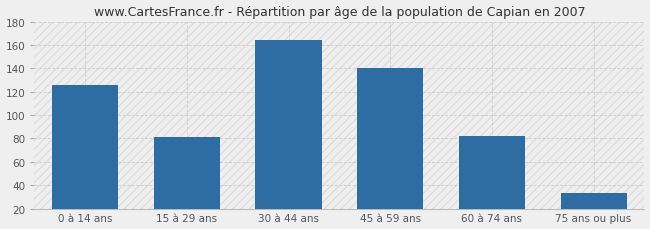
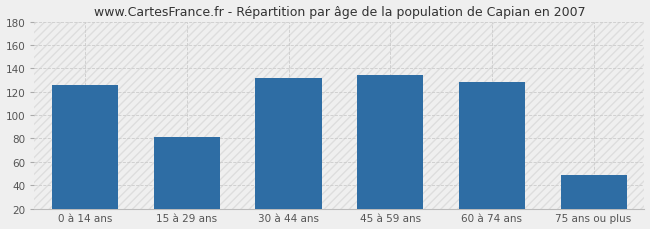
30 à 44 ans: 164 -> 132
45 à 59 ans: 140 -> 134
60 à 74 ans: 82 -> 128
75 ans ou plus: 33 -> 49
